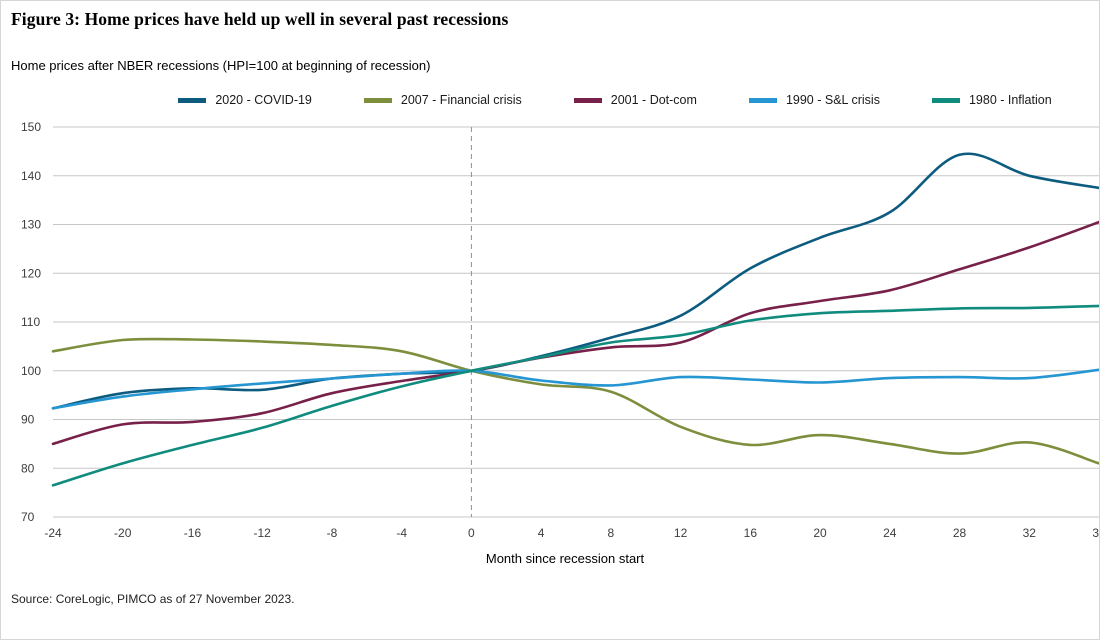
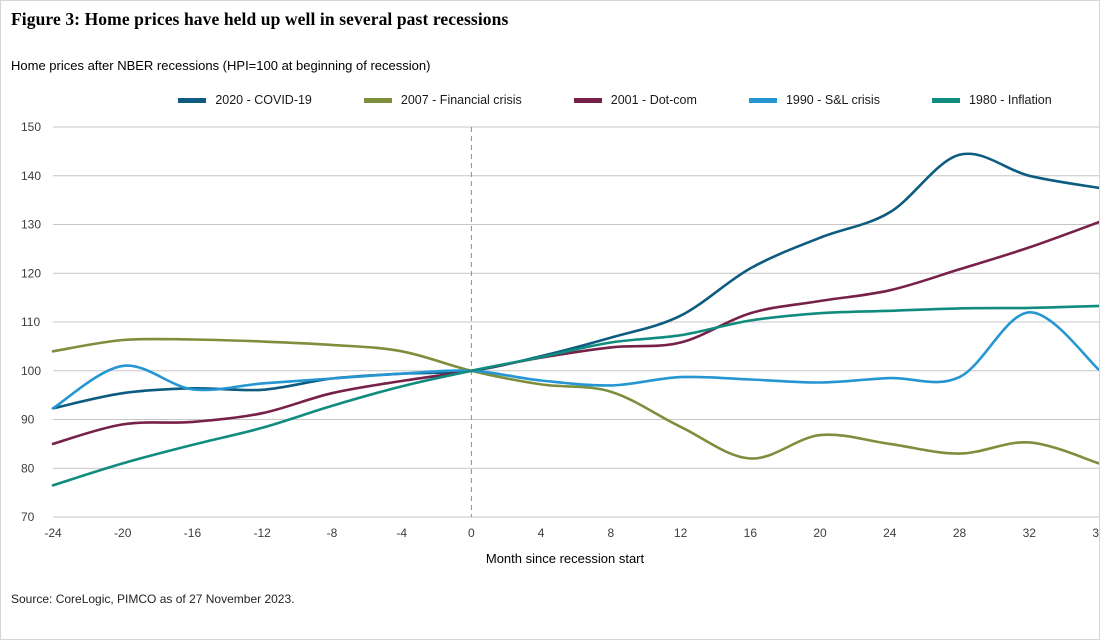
1990 - S&L crisis/-20: 95 -> 101
2007 - Financial crisis/16: 85 -> 82
1990 - S&L crisis/32: 98 -> 112
